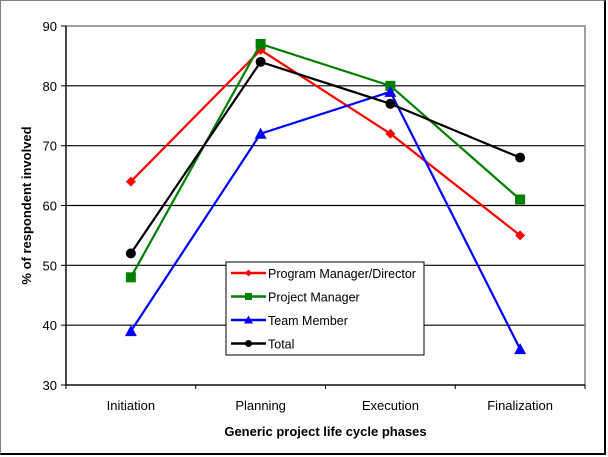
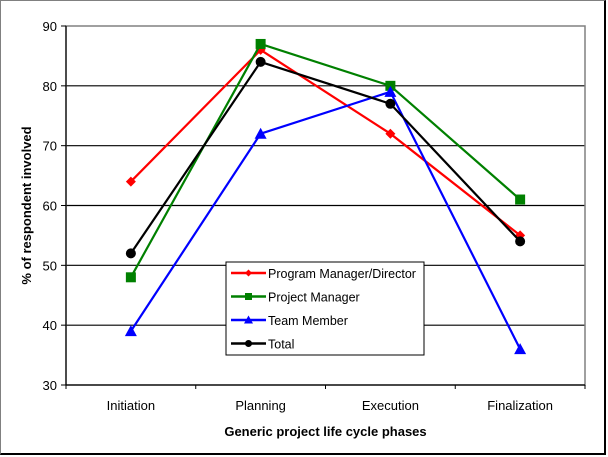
Total/Finalization: 68 -> 54
